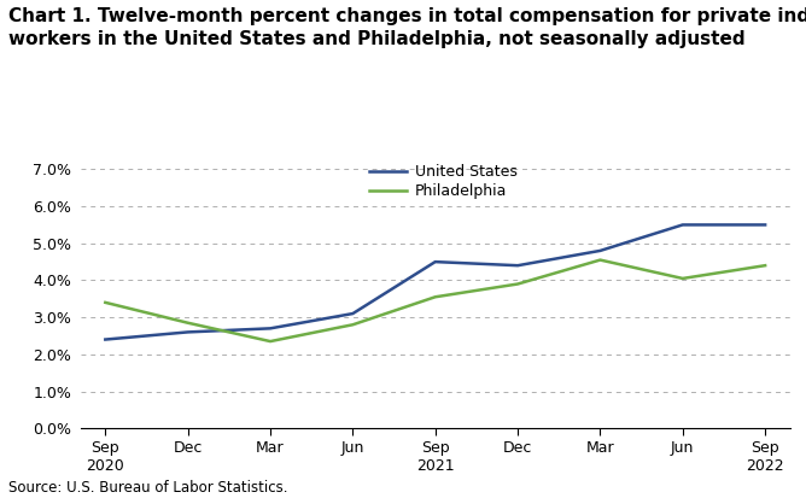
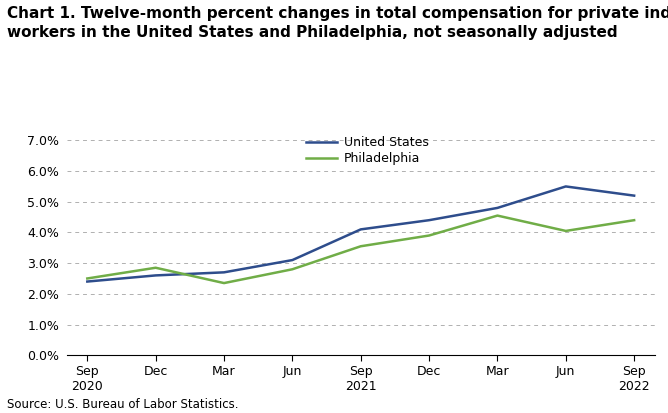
Philadelphia/Sep 2020: 3.40% -> 2.50%
United States/Sep 2021: 4.5% -> 4.1%
United States/Sep 2022: 5.5% -> 5.2%
